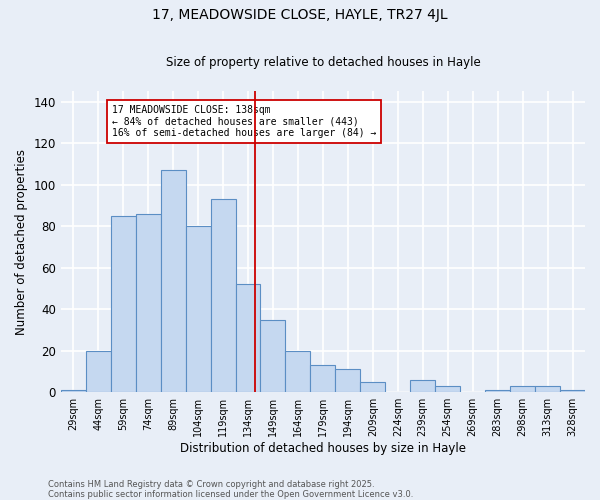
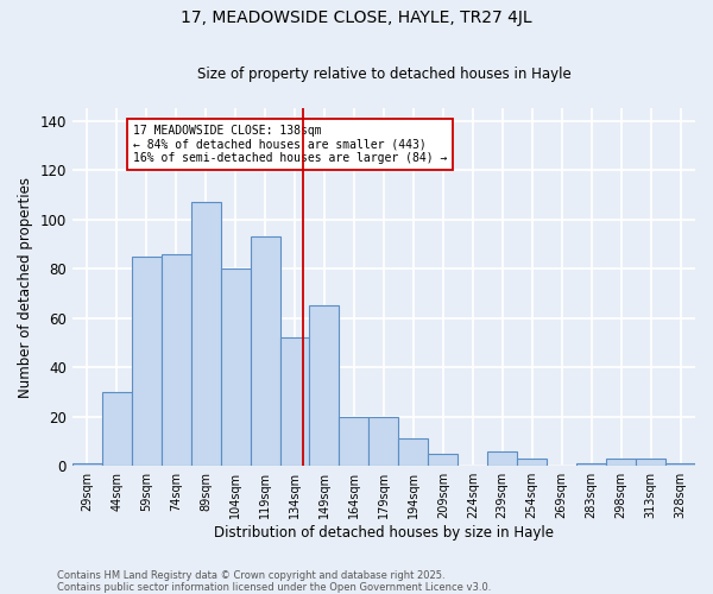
44sqm: 20 -> 30
149sqm: 35 -> 65
179sqm: 13 -> 20
